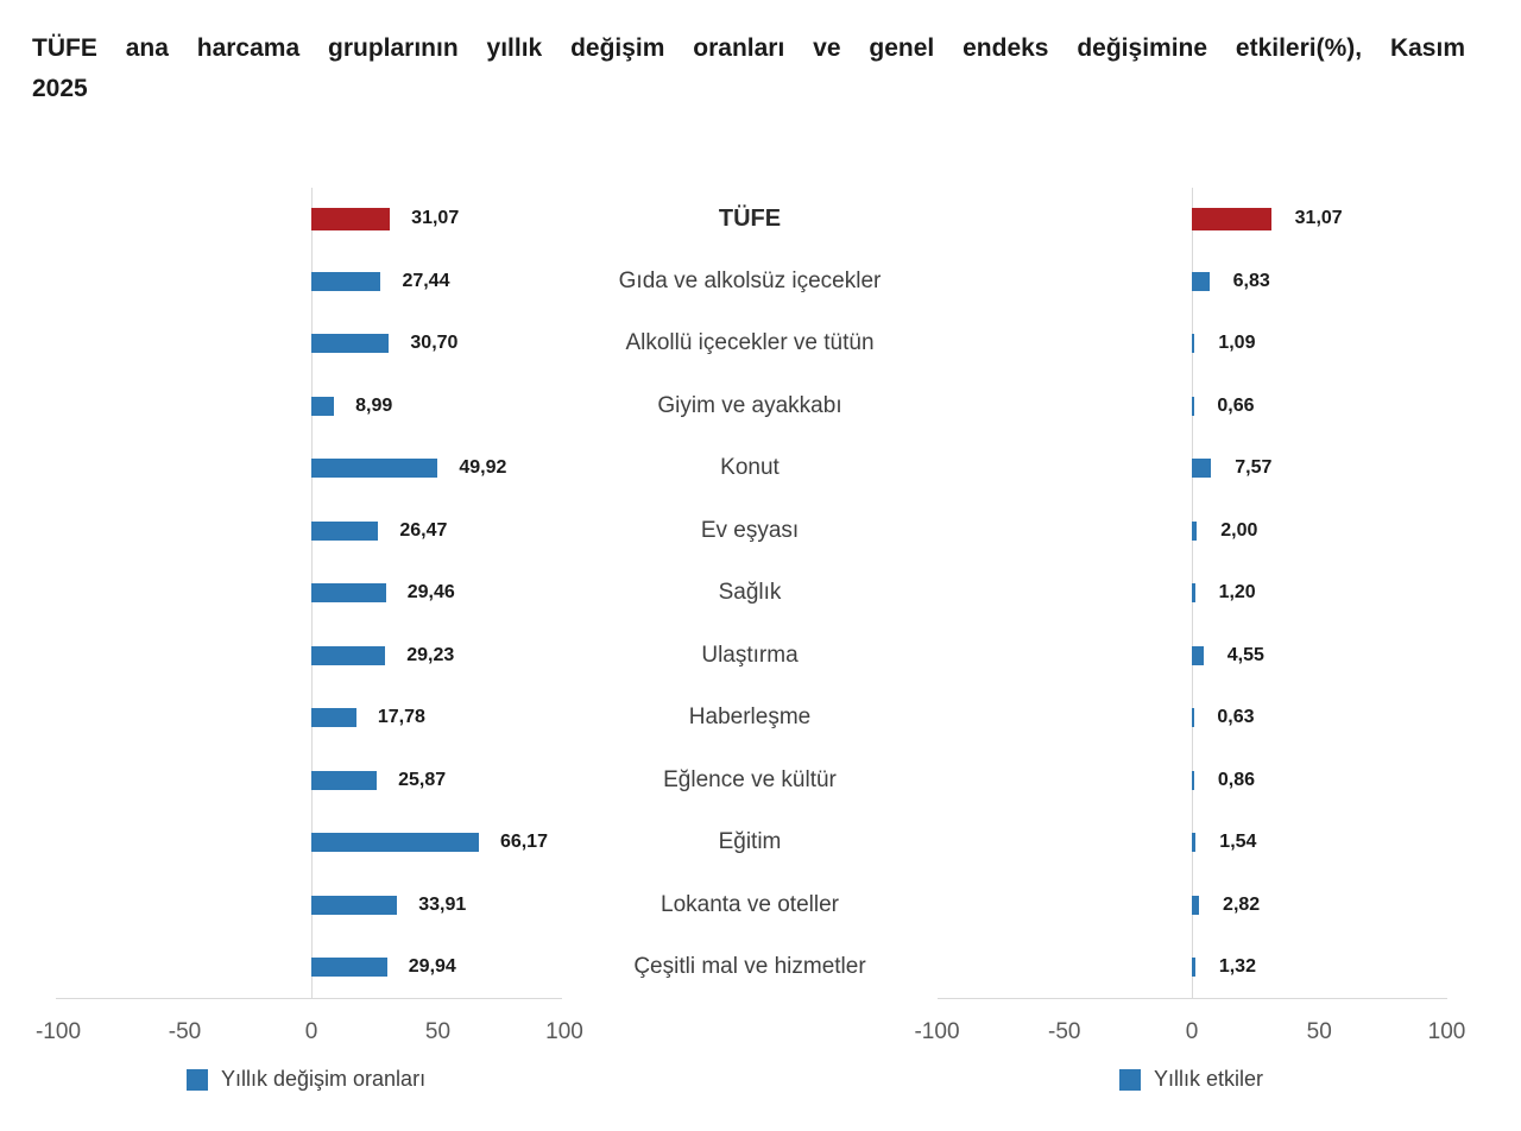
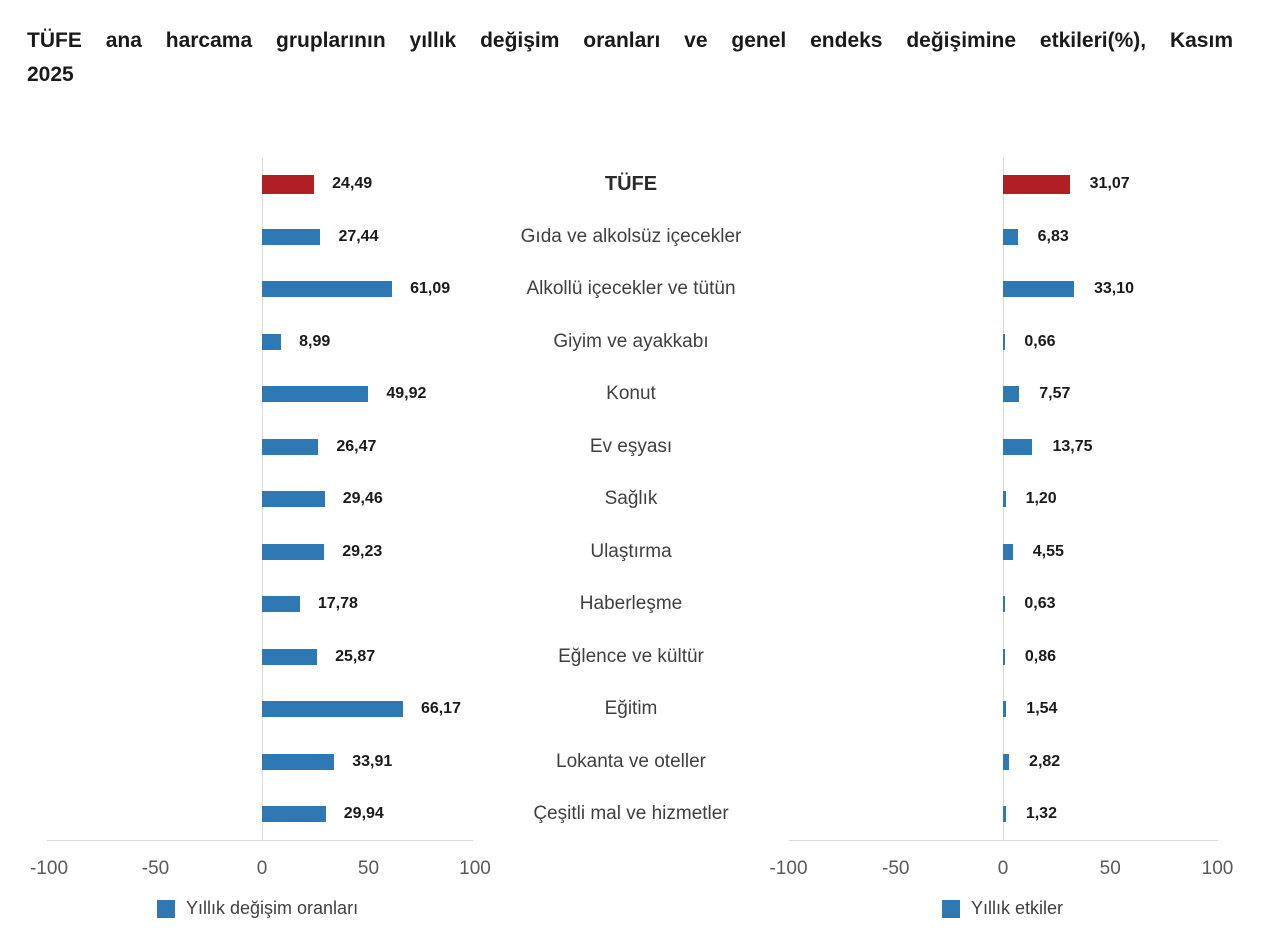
Yıllık değişim oranları/TÜFE: 31,07 -> 24,49
Yıllık değişim oranları/Alkollü içecekler ve tütün: 30,70 -> 61,09
Yıllık etkiler/Alkollü içecekler ve tütün: 1,09 -> 33,10
Yıllık etkiler/Ev eşyası: 2,00 -> 13,75
